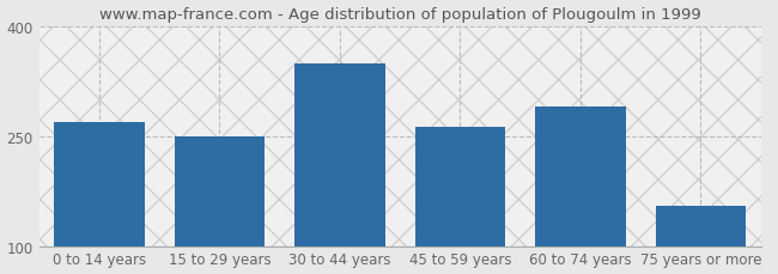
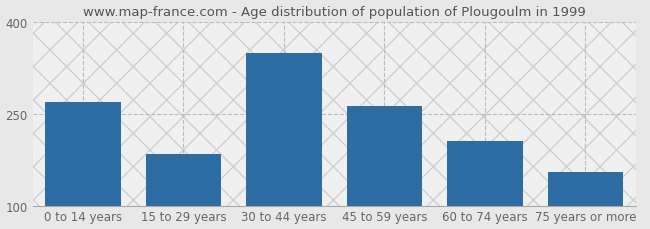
15 to 29 years: 250 -> 184
60 to 74 years: 290 -> 206
